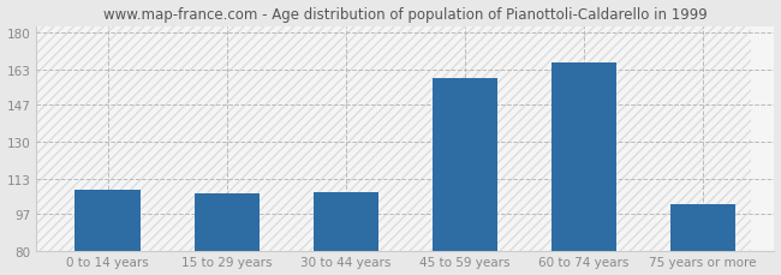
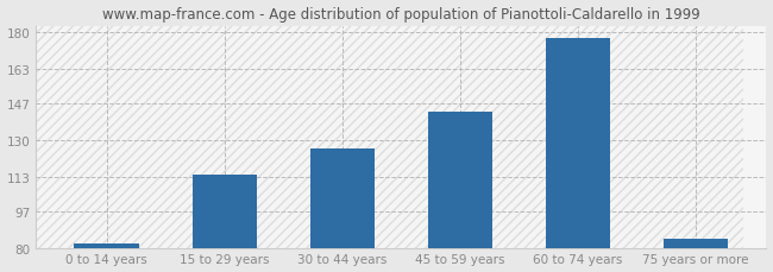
0 to 14 years: 108 -> 82
15 to 29 years: 106 -> 114
30 to 44 years: 107 -> 126
45 to 59 years: 159 -> 143
60 to 74 years: 166 -> 177
75 years or more: 101 -> 84
